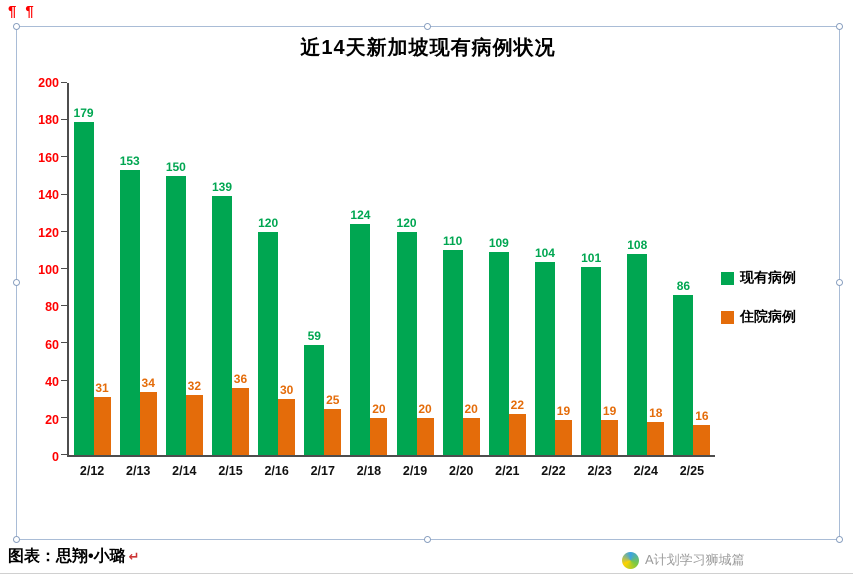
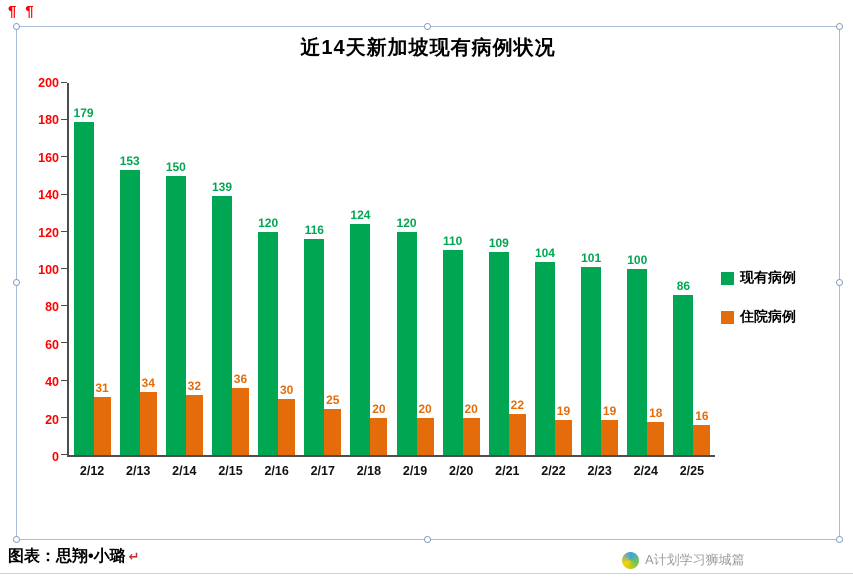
现有病例/2/17: 59 -> 116
现有病例/2/24: 108 -> 100
